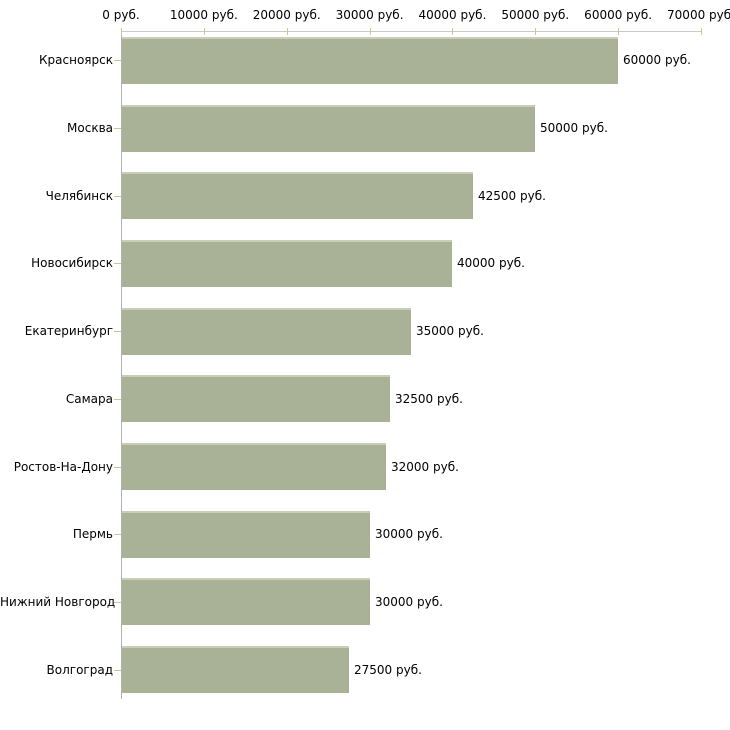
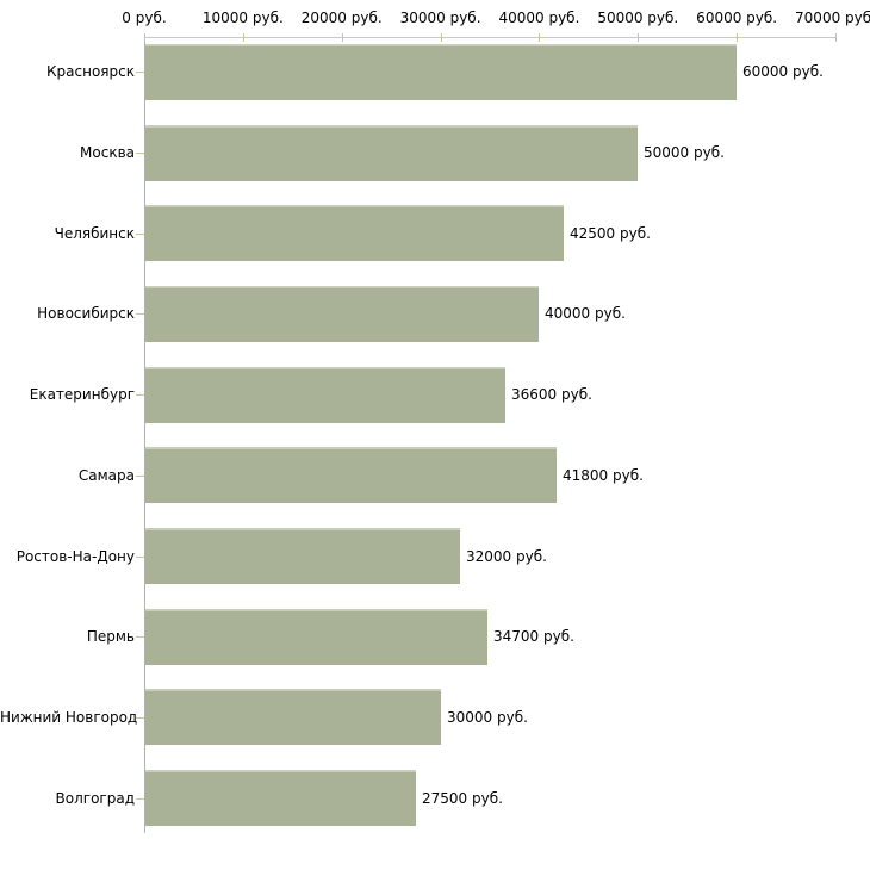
Екатеринбург: 35000 -> 36600
Самара: 32500 -> 41800
Пермь: 30000 -> 34700
